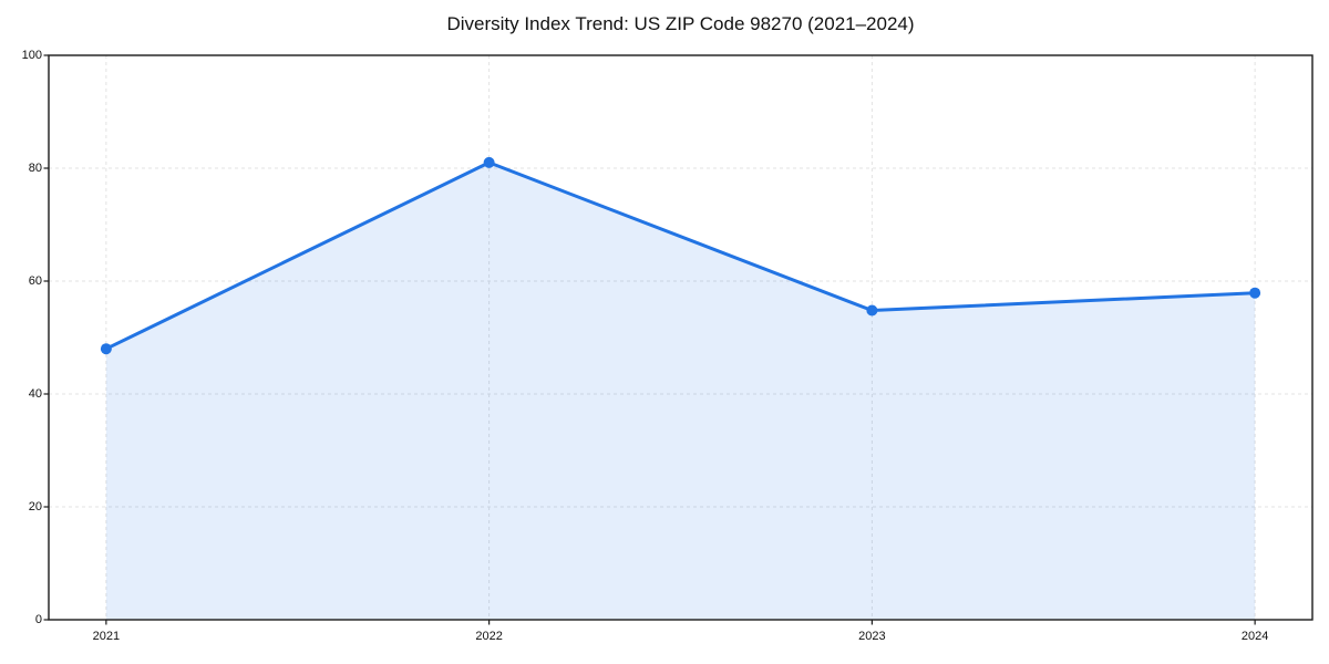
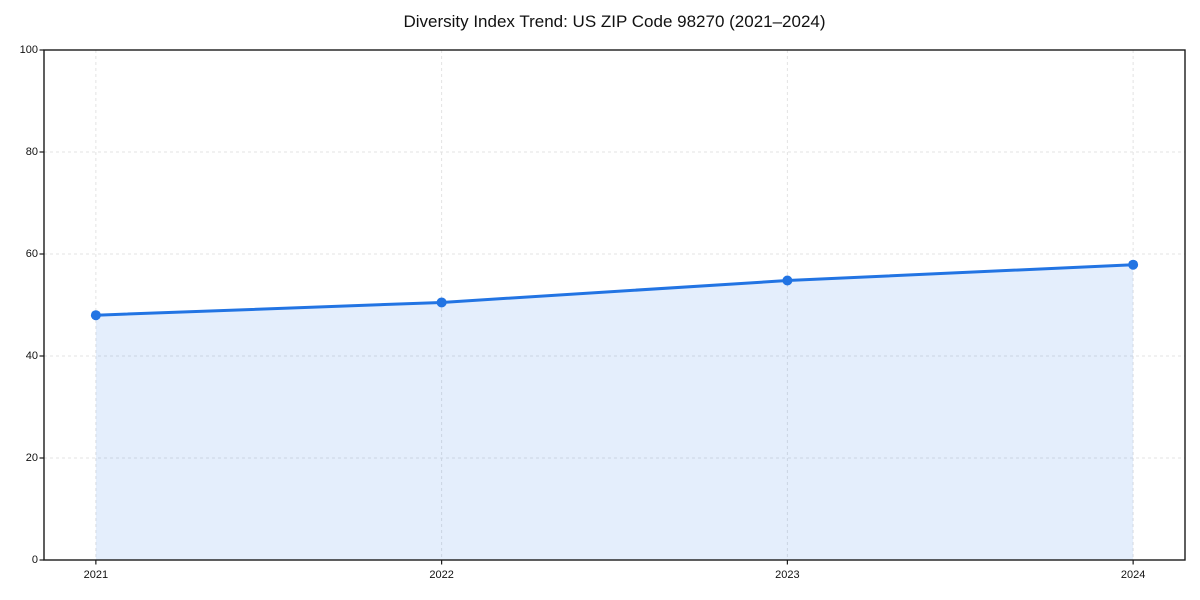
2022: 81 -> 50
